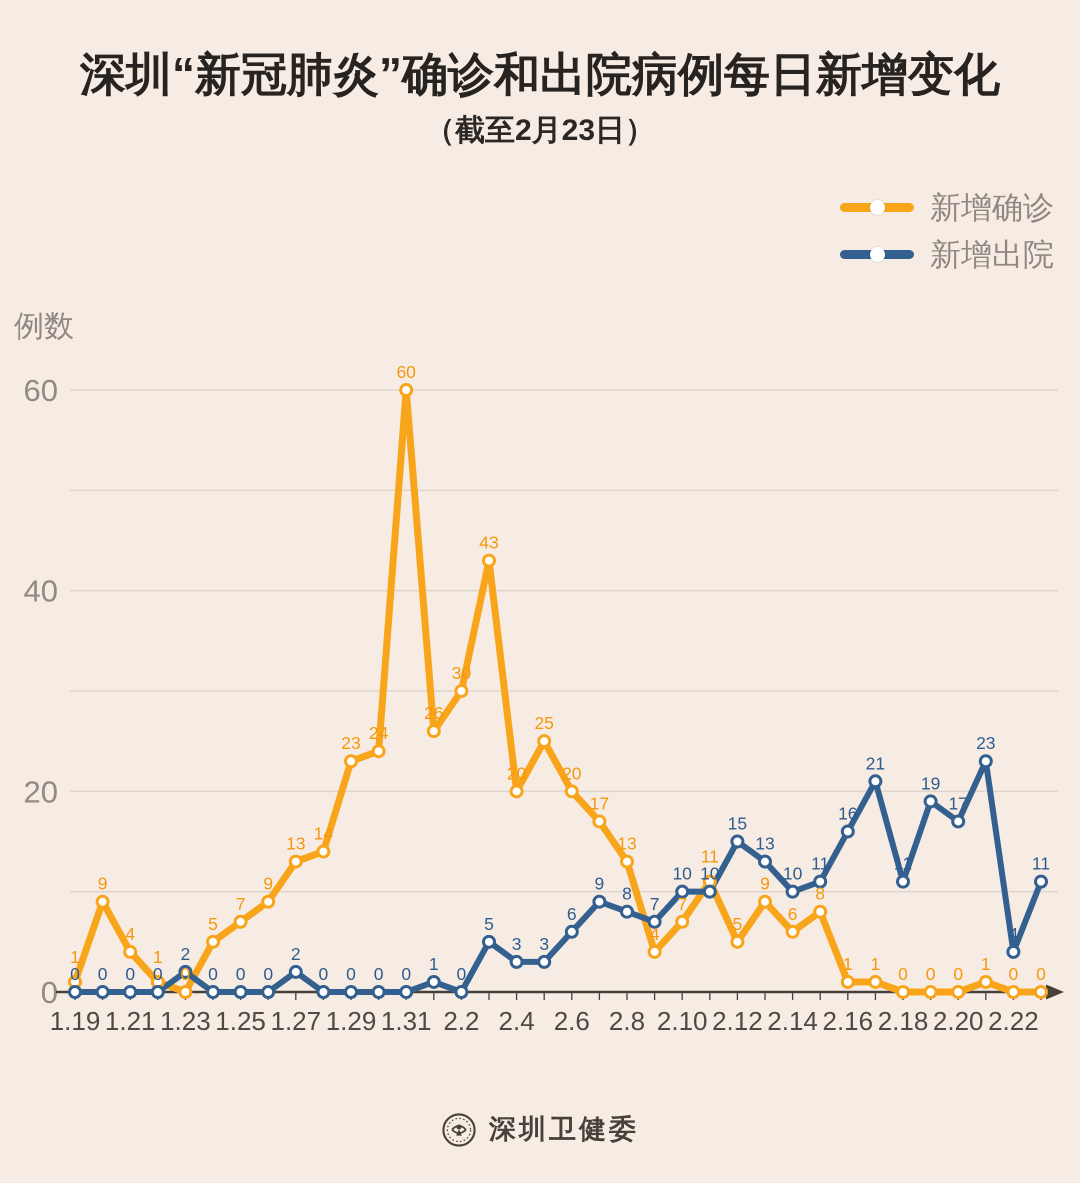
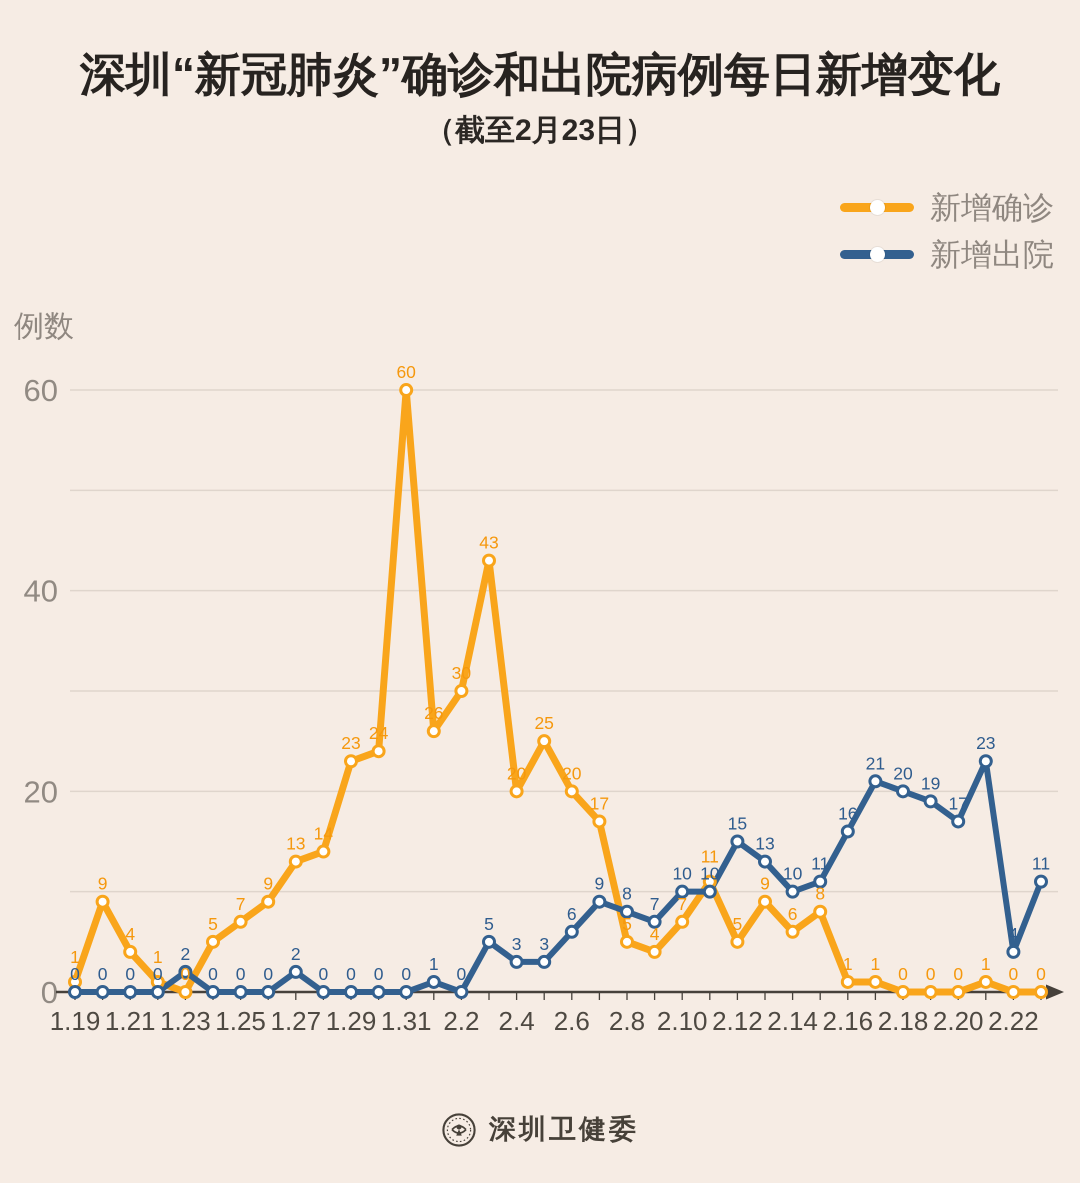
新增确诊/2.8: 13 -> 5
新增出院/2.18: 11 -> 20
